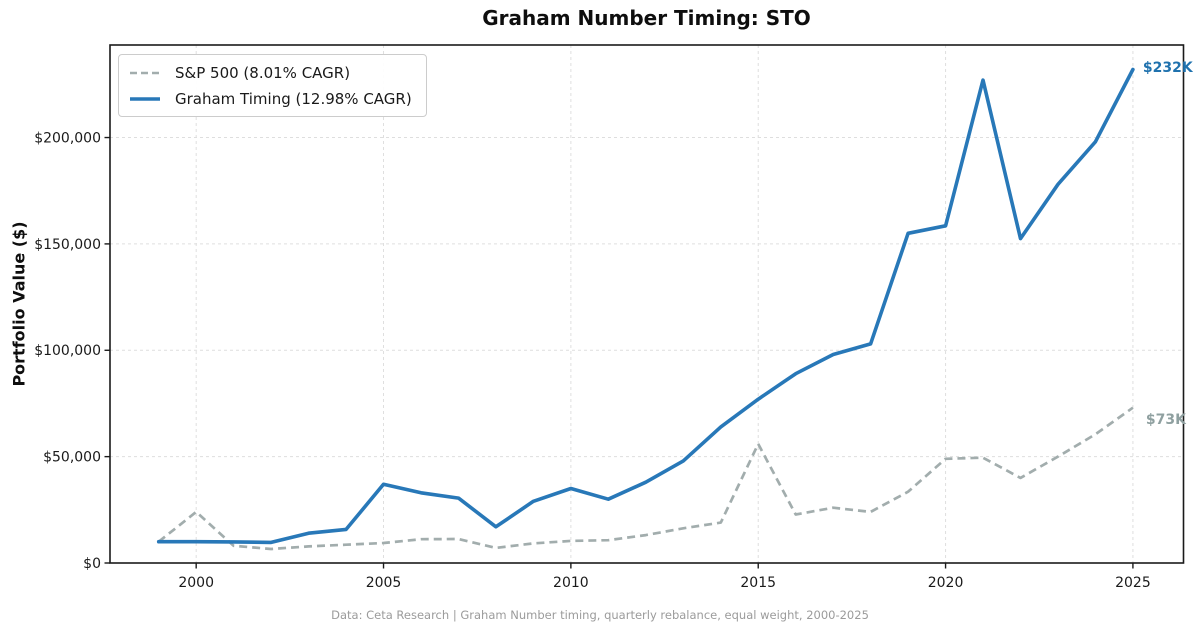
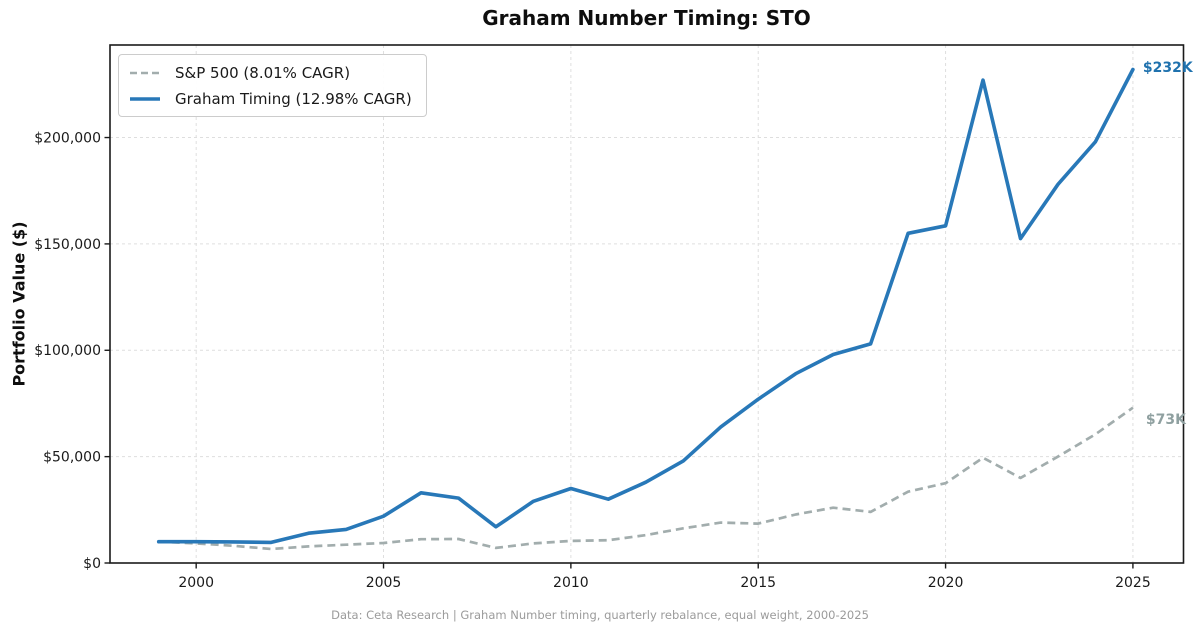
S&P 500 (8.01% CAGR)/2000: $24000 -> $9000
Graham Timing (12.98% CAGR)/2005: $37000 -> $22000
S&P 500 (8.01% CAGR)/2015: $56000 -> $18000
S&P 500 (8.01% CAGR)/2020: $49000 -> $38000
